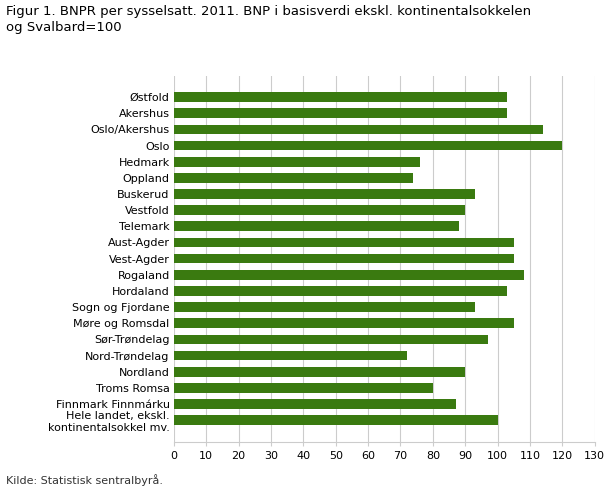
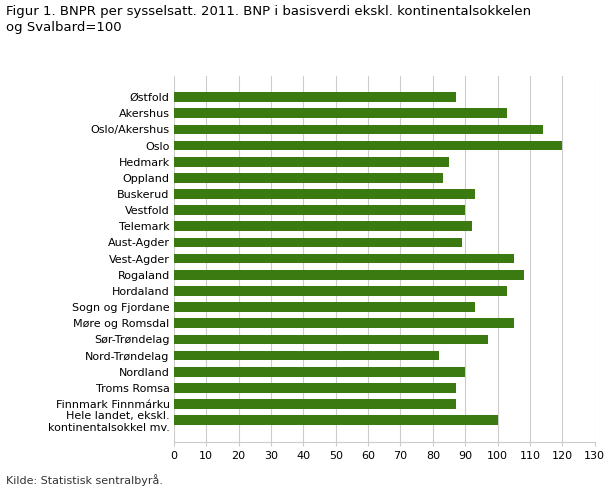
Østfold: 103 -> 87
Hedmark: 76 -> 85
Oppland: 74 -> 83
Telemark: 88 -> 92
Aust-Agder: 105 -> 89
Nord-Trøndelag: 72 -> 82
Troms Romsa: 80 -> 87
